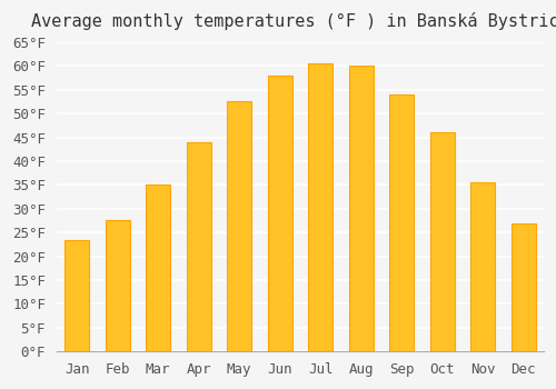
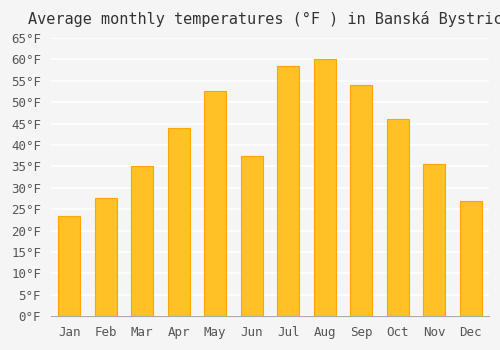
Jun: 58.0°F -> 37.5°F
Jul: 60.5°F -> 58.5°F
